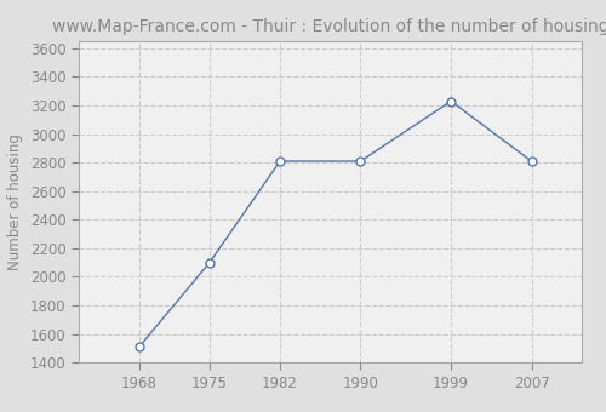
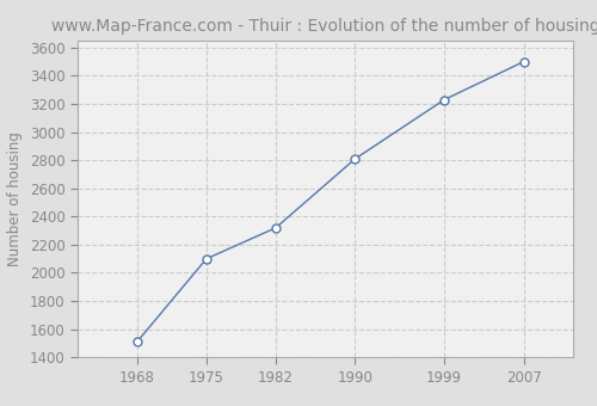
1982: 2810 -> 2320
2007: 2810 -> 3500
